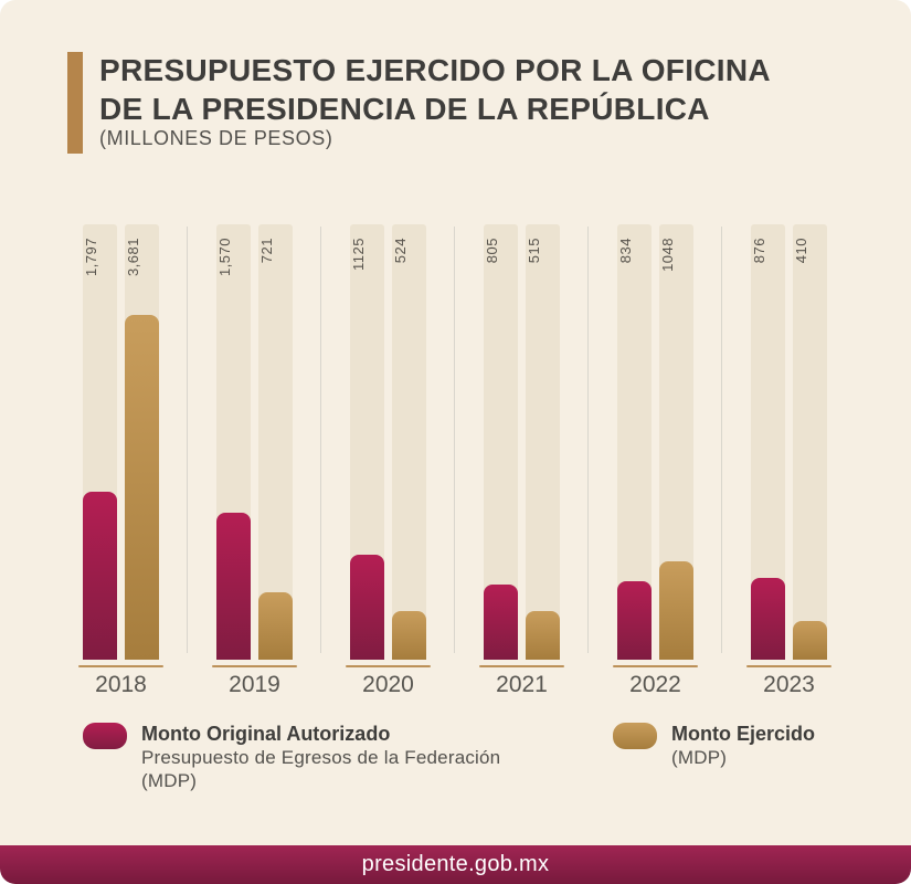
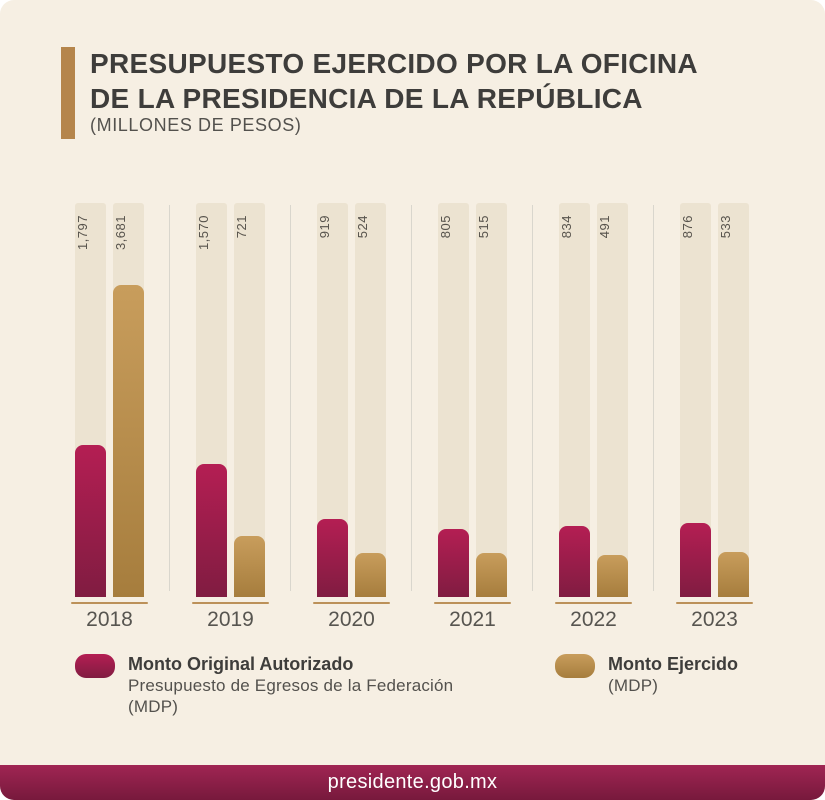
Monto Original Autorizado/2020: 1125 -> 919
Monto Ejercido/2022: 1048 -> 491
Monto Ejercido/2023: 410 -> 533
